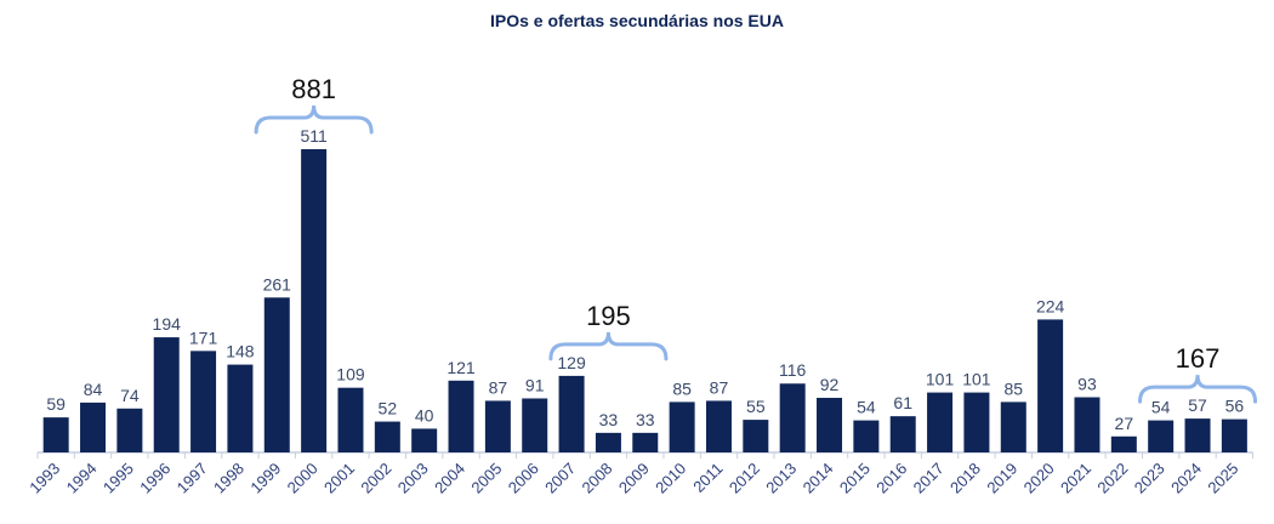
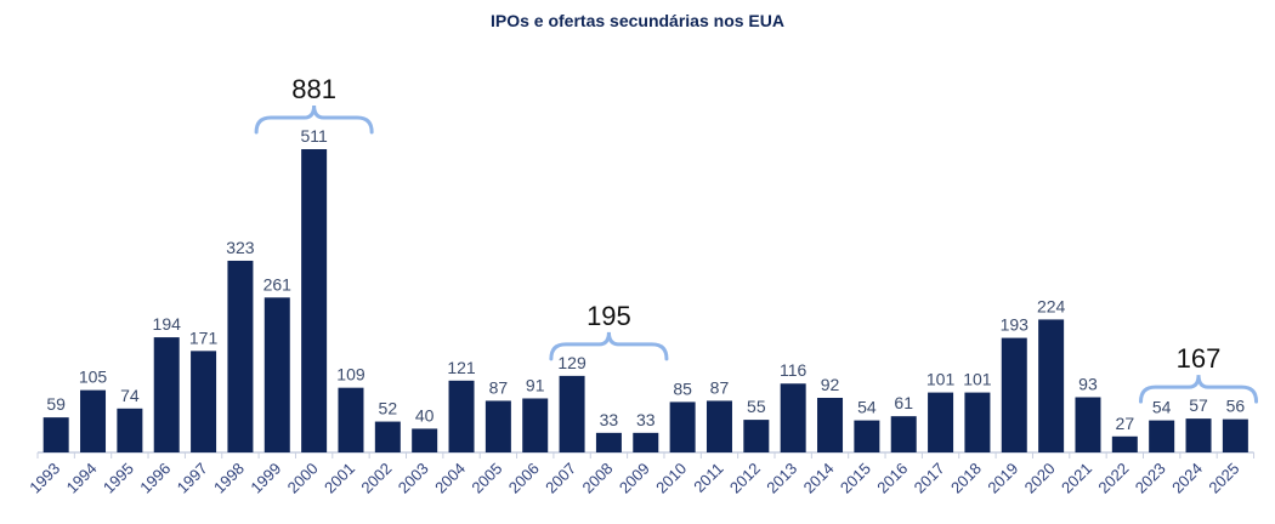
1994: 84 -> 105
1998: 148 -> 323
2019: 85 -> 193
